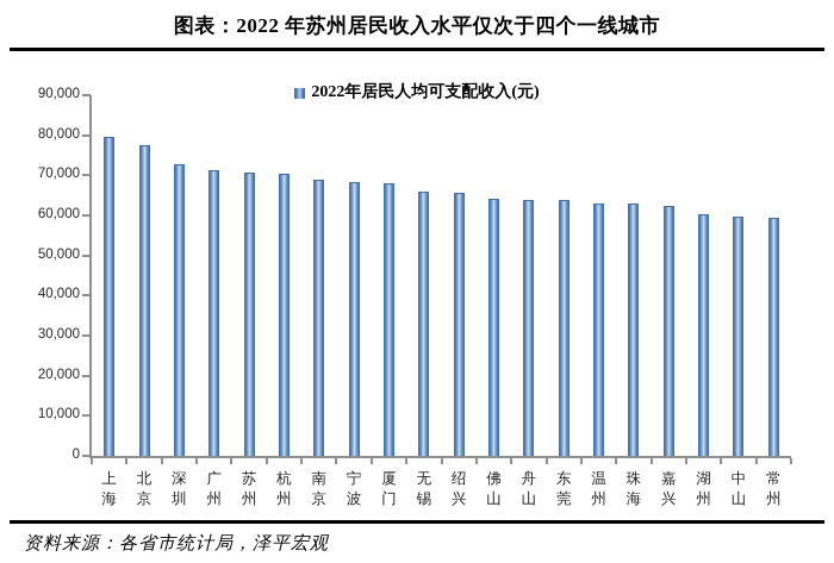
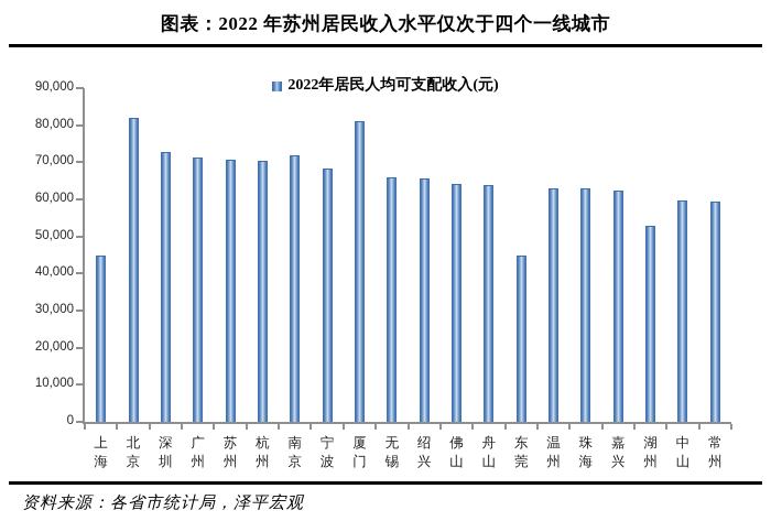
上海: 80000 -> 45000
北京: 77000 -> 82000
南京: 69000 -> 72000
厦门: 68000 -> 81000
东莞: 64000 -> 45000
湖州: 60000 -> 53000
